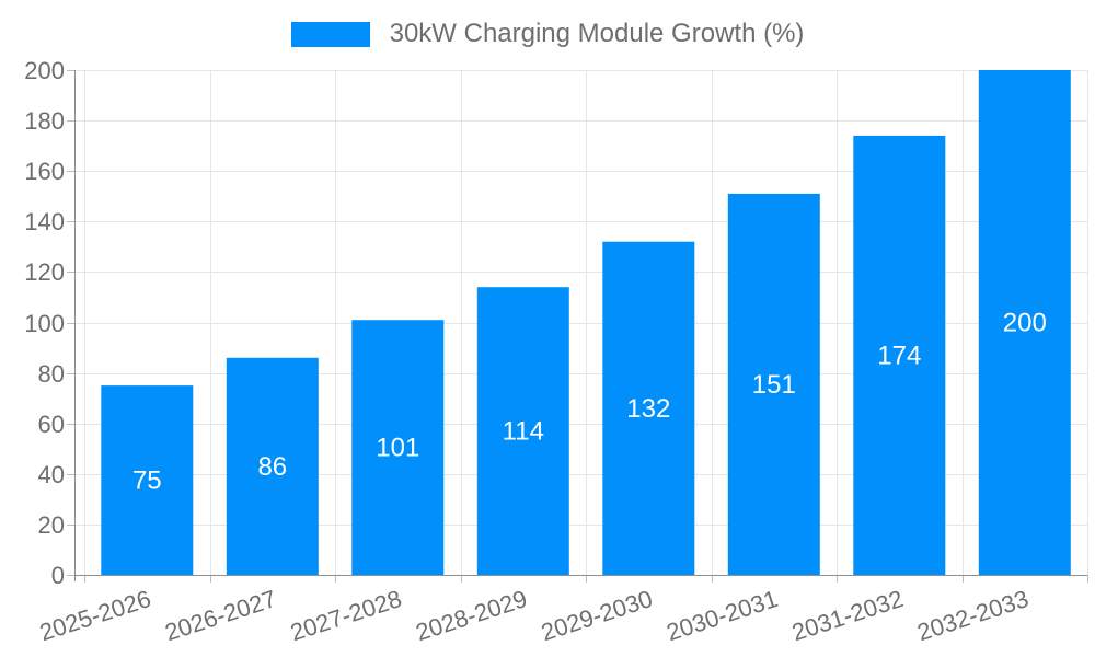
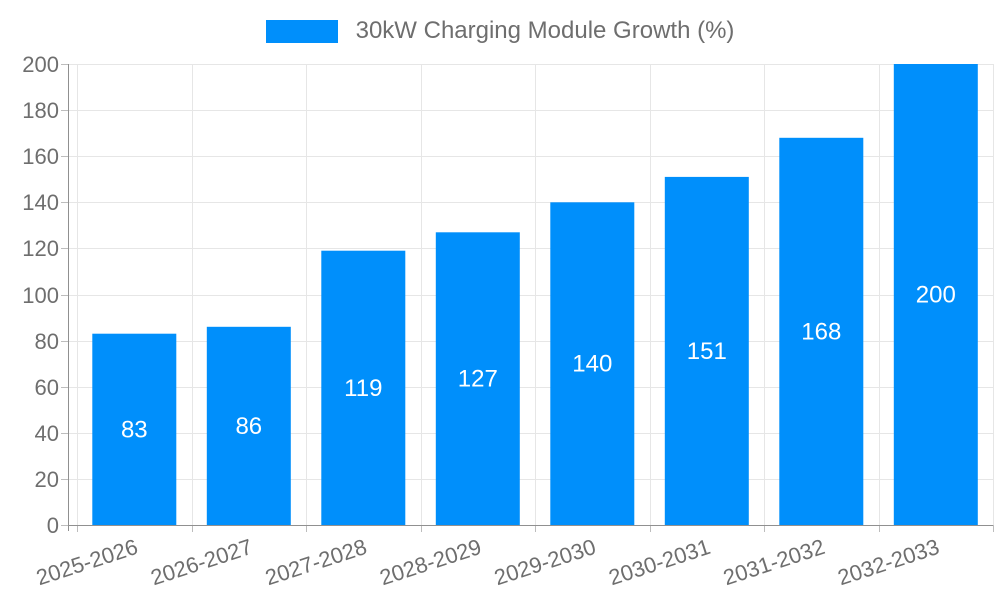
2025-2026: 75 -> 83
2027-2028: 101 -> 119
2028-2029: 114 -> 127
2029-2030: 132 -> 140
2031-2032: 174 -> 168
